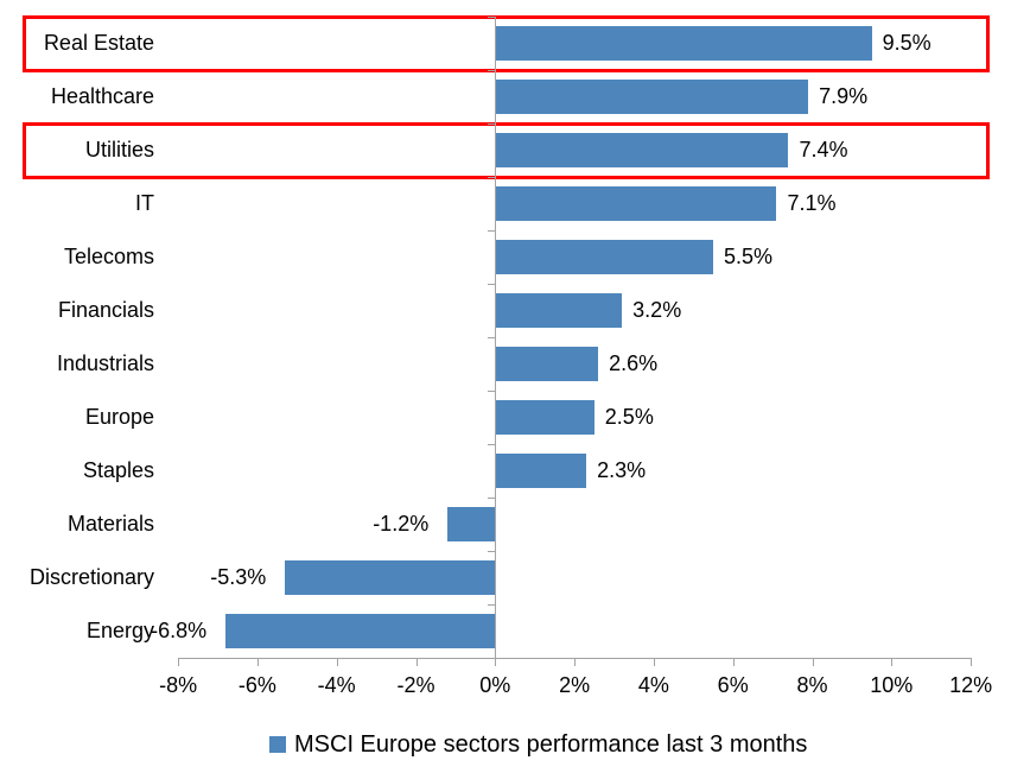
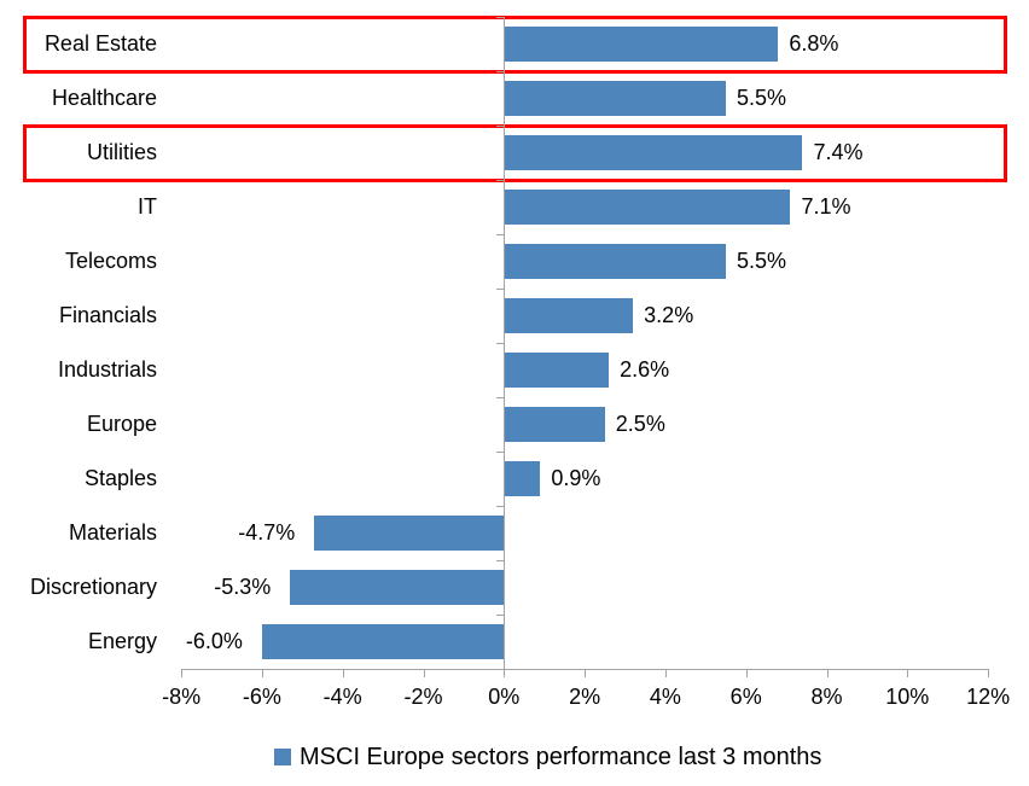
Real Estate: 9.5% -> 6.8%
Healthcare: 7.9% -> 5.5%
Staples: 2.3% -> 0.9%
Materials: -1.2% -> -4.7%
Energy: -6.8% -> -6.0%
